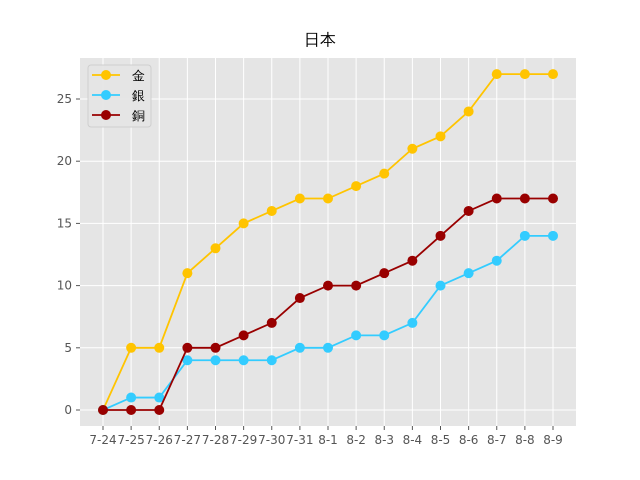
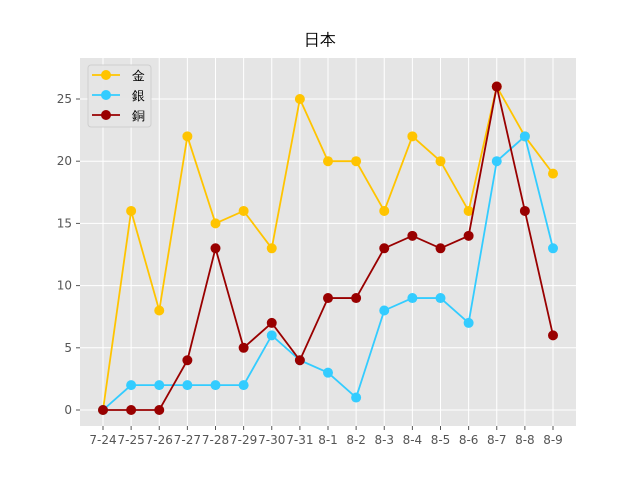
金/7-25: 5 -> 16
銀/7-25: 1 -> 2
金/7-26: 5 -> 8
銀/7-26: 1 -> 2
金/7-27: 11 -> 22
銀/7-27: 4 -> 2
銅/7-27: 5 -> 4
金/7-28: 13 -> 15
銀/7-28: 4 -> 2
銅/7-28: 5 -> 13
金/7-29: 15 -> 16
銀/7-29: 4 -> 2
銅/7-29: 6 -> 5
金/7-30: 16 -> 13
銀/7-30: 4 -> 6
金/7-31: 17 -> 25
銀/7-31: 5 -> 4
銅/7-31: 9 -> 4
金/8-1: 17 -> 20
銀/8-1: 5 -> 3
銅/8-1: 10 -> 9
金/8-2: 18 -> 20
銀/8-2: 6 -> 1
銅/8-2: 10 -> 9
金/8-3: 19 -> 16
銀/8-3: 6 -> 8
銅/8-3: 11 -> 13
金/8-4: 21 -> 22
銀/8-4: 7 -> 9
銅/8-4: 12 -> 14
金/8-5: 22 -> 20
銀/8-5: 10 -> 9
銅/8-5: 14 -> 13
金/8-6: 24 -> 16
銀/8-6: 11 -> 7
銅/8-6: 16 -> 14
金/8-7: 27 -> 26
銀/8-7: 12 -> 20
銅/8-7: 17 -> 26
金/8-8: 27 -> 22
銀/8-8: 14 -> 22
銅/8-8: 17 -> 16
金/8-9: 27 -> 19
銀/8-9: 14 -> 13
銅/8-9: 17 -> 6
